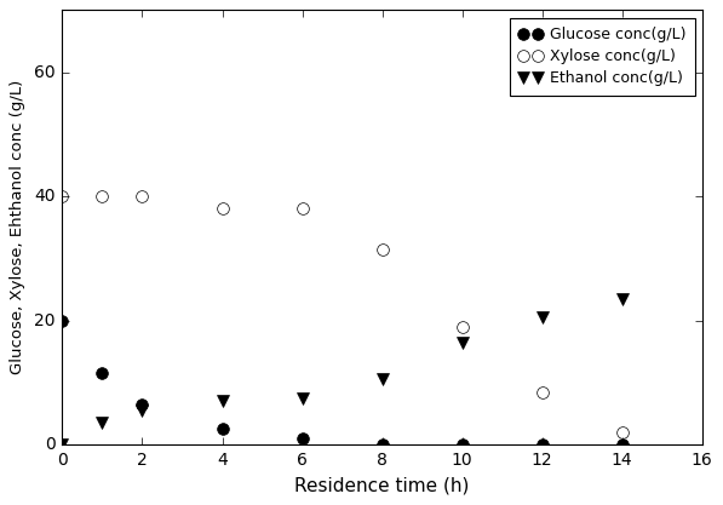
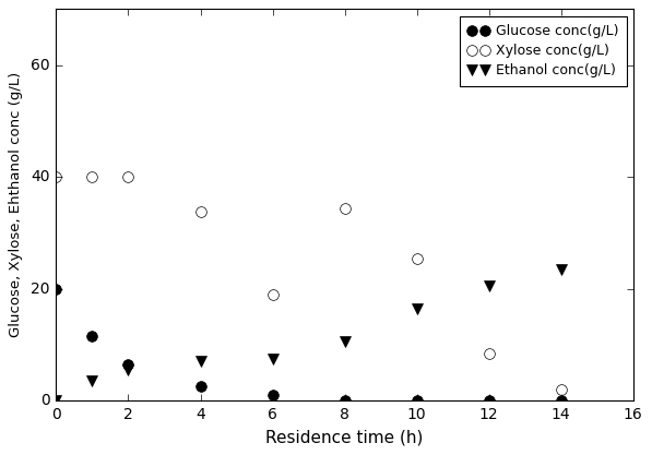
Xylose conc(g/L)/4: 38.0 -> 33.8
Xylose conc(g/L)/6: 38.0 -> 19.0
Xylose conc(g/L)/8: 31.5 -> 34.4
Xylose conc(g/L)/10: 19.0 -> 25.4
